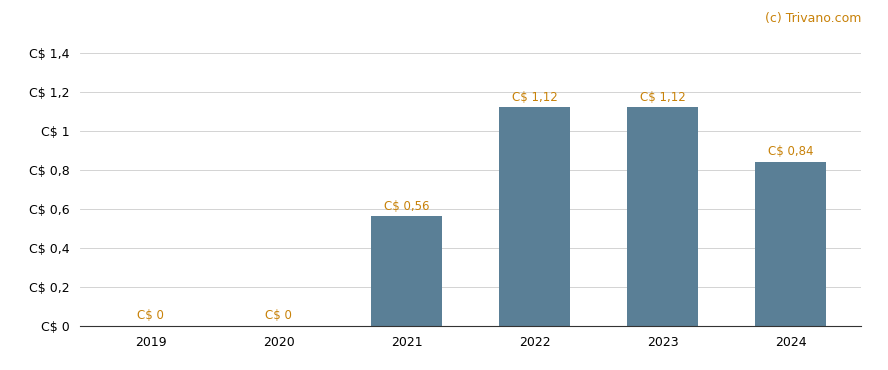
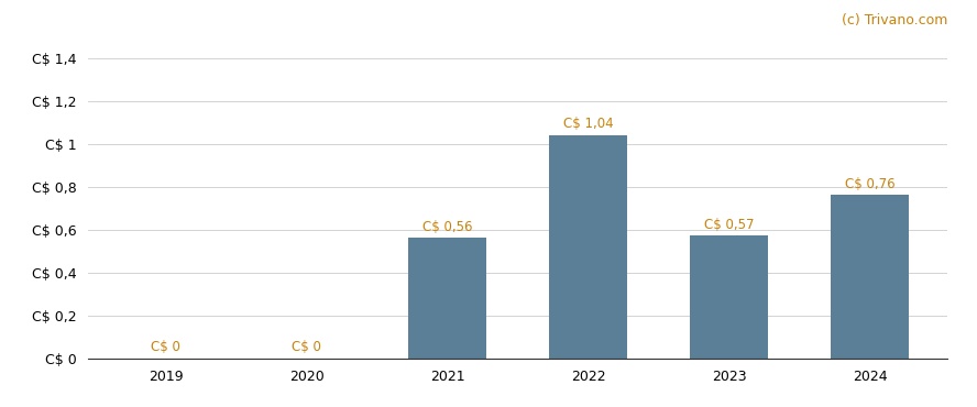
2022: 1,12 -> 1,04
2023: 1,12 -> 0,57
2024: 0,84 -> 0,76
